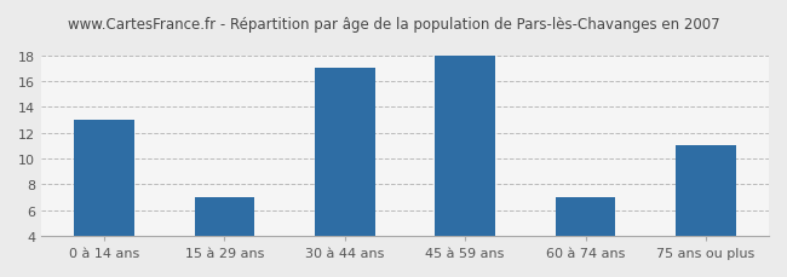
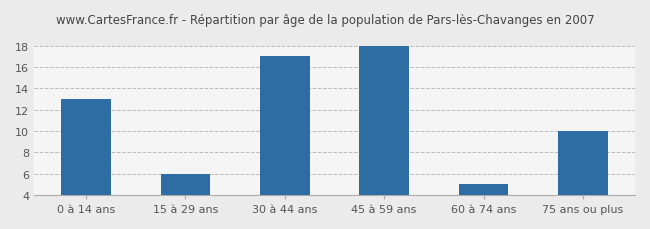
15 à 29 ans: 7 -> 6
60 à 74 ans: 7 -> 5
75 ans ou plus: 11 -> 10
